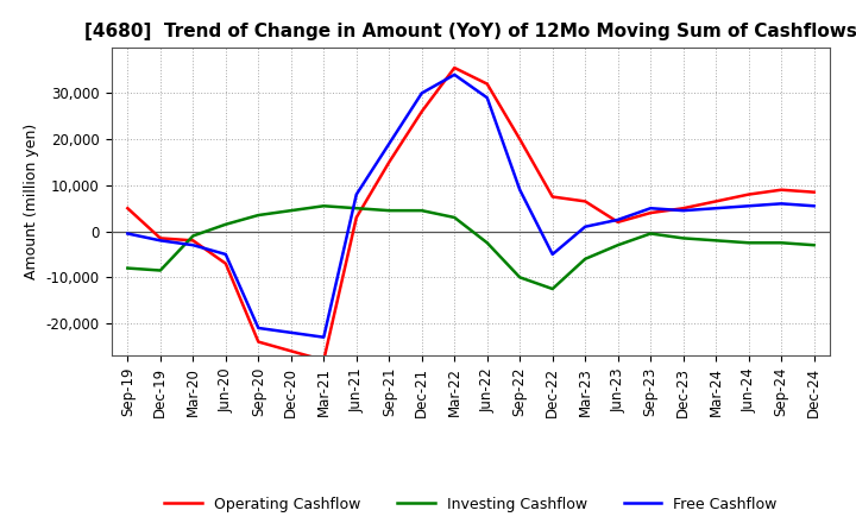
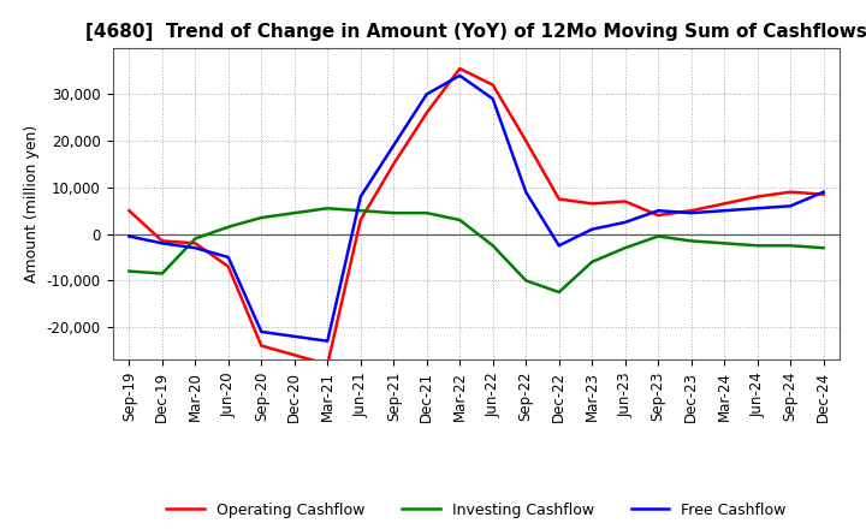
Free Cashflow/Dec-22: -5,000 -> -2,500
Operating Cashflow/Jun-23: 2,000 -> 7,000
Free Cashflow/Dec-24: 5,500 -> 9,000
